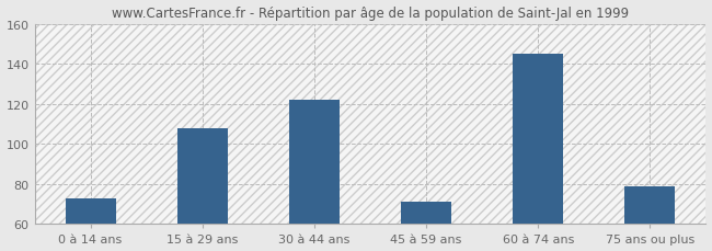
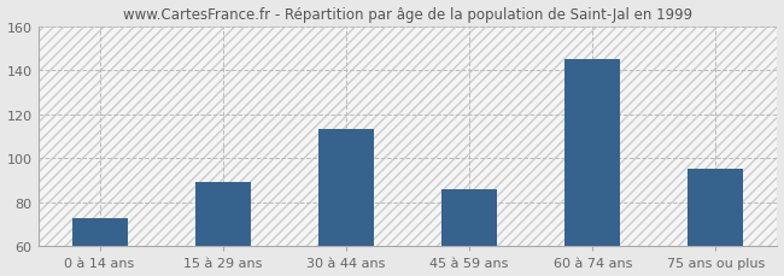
15 à 29 ans: 108 -> 89
30 à 44 ans: 122 -> 113
45 à 59 ans: 71 -> 86
75 ans ou plus: 79 -> 95
